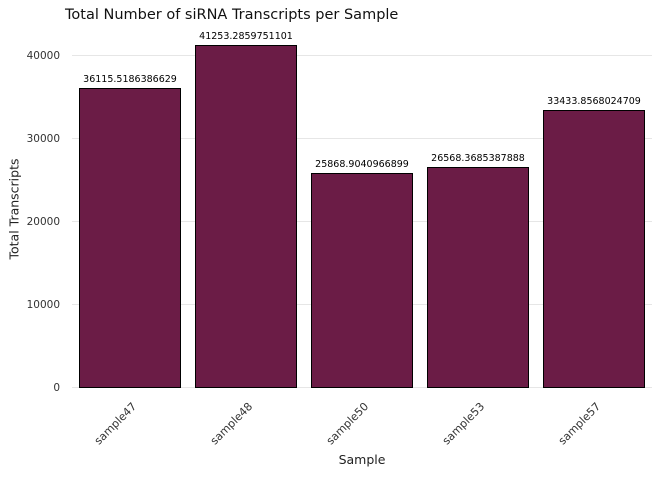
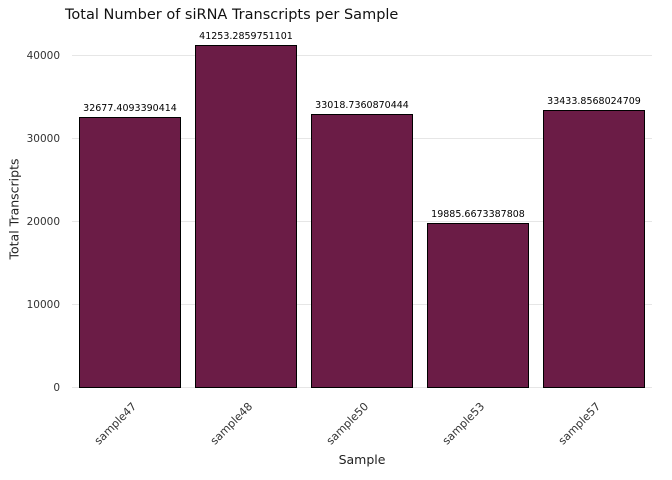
sample47: 36115.5186386629 -> 32677.4093390414
sample50: 25868.9040966899 -> 33018.7360870444
sample53: 26568.3685387888 -> 19885.6673387808
